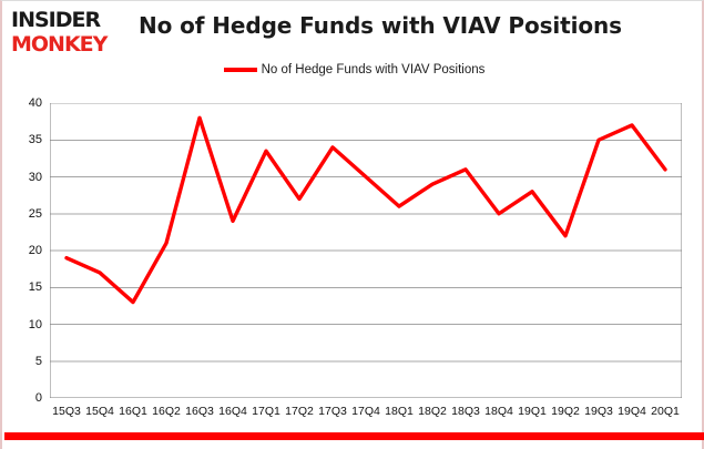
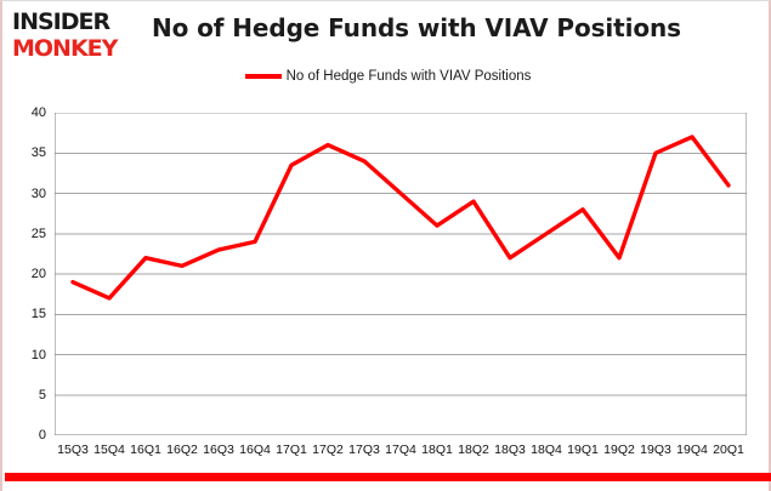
16Q1: 13 -> 22
16Q3: 38 -> 23
17Q2: 27 -> 36
18Q3: 31 -> 22
